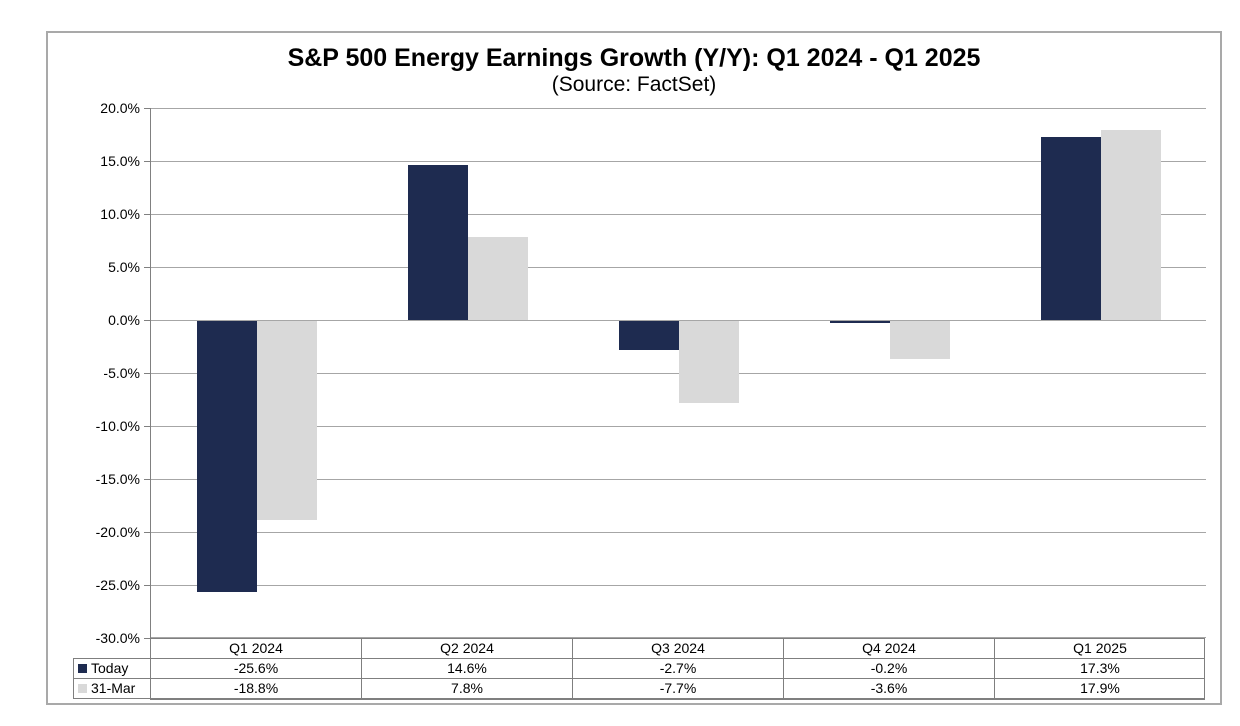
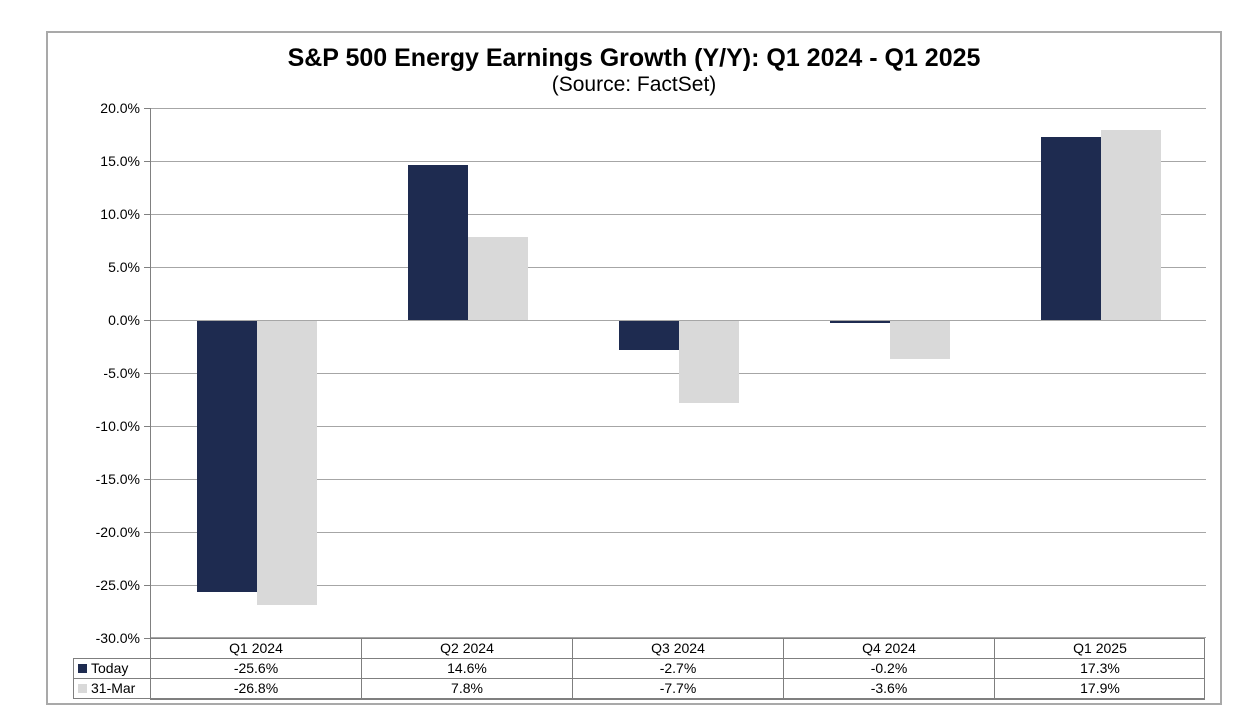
31-Mar/Q1 2024: -18.8% -> -26.8%
